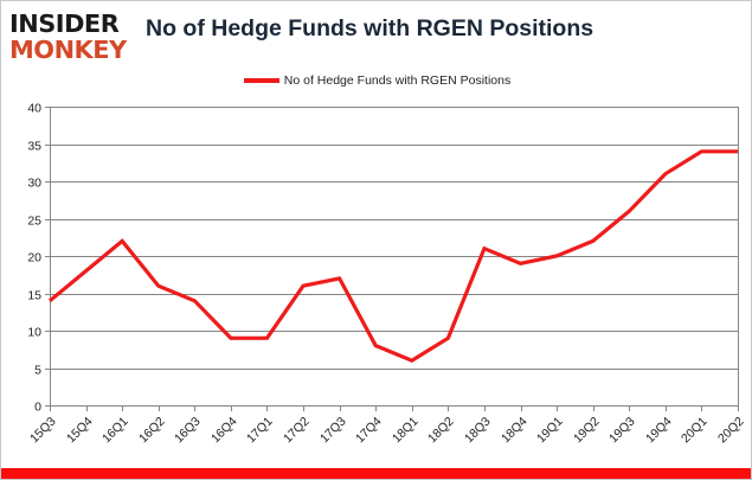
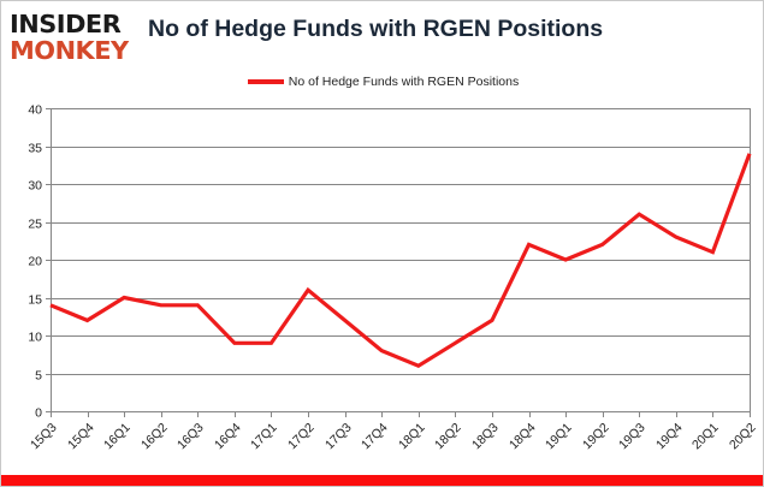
15Q4: 18 -> 12
16Q1: 22 -> 15
16Q2: 16 -> 14
17Q3: 17 -> 12
18Q3: 21 -> 12
18Q4: 19 -> 22
19Q4: 31 -> 23
20Q1: 34 -> 21
